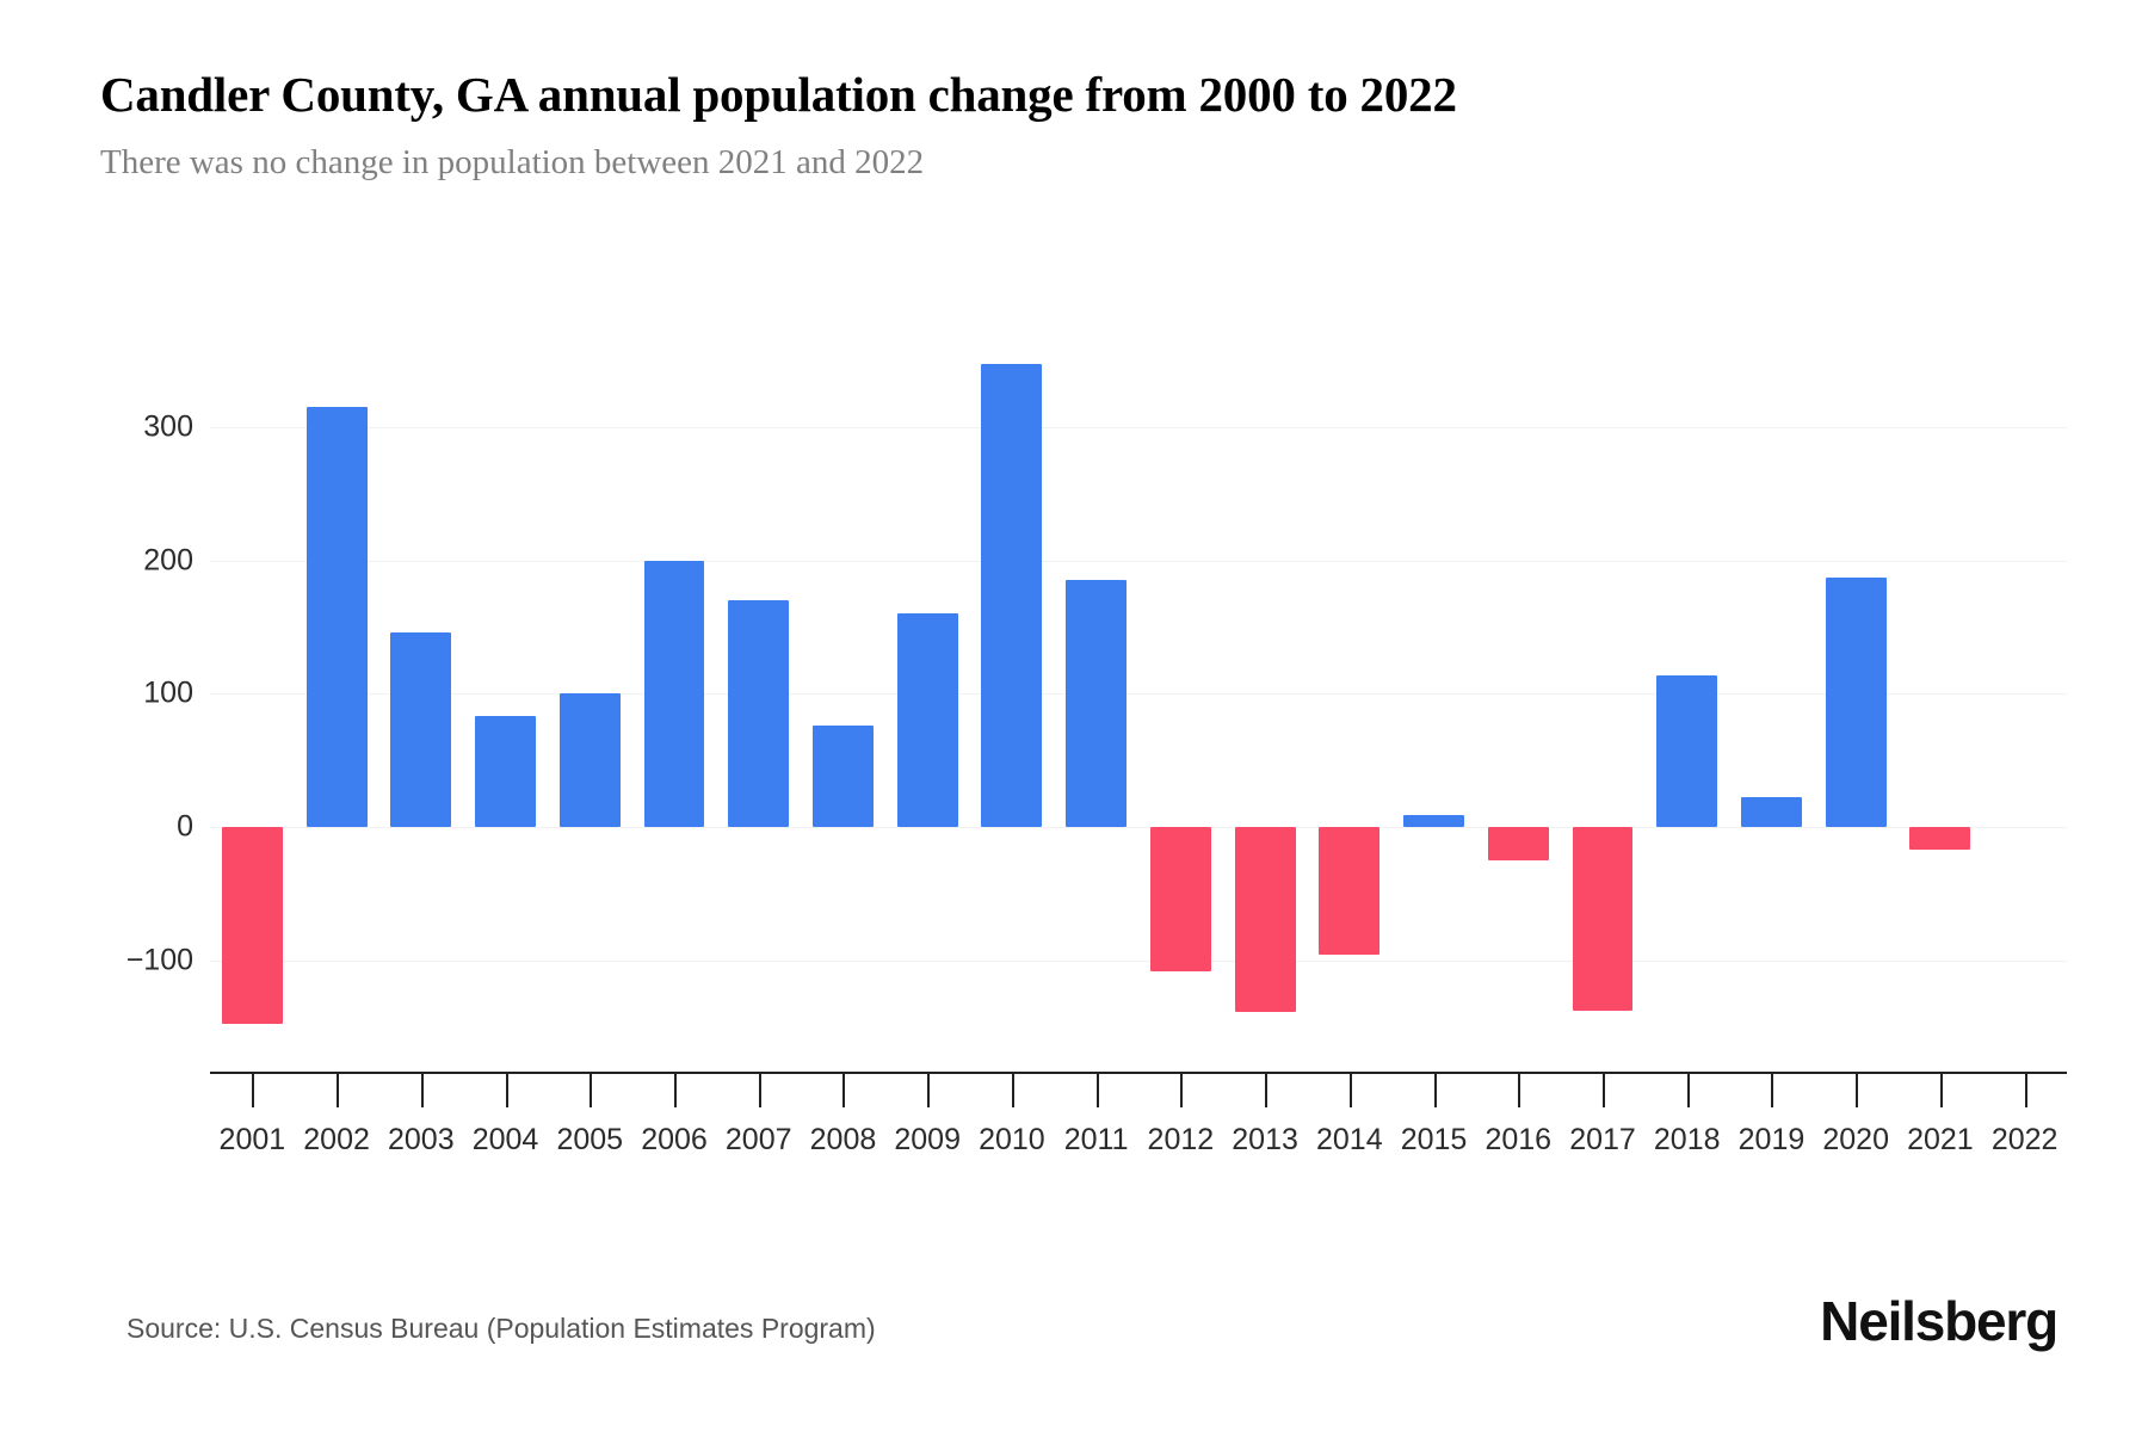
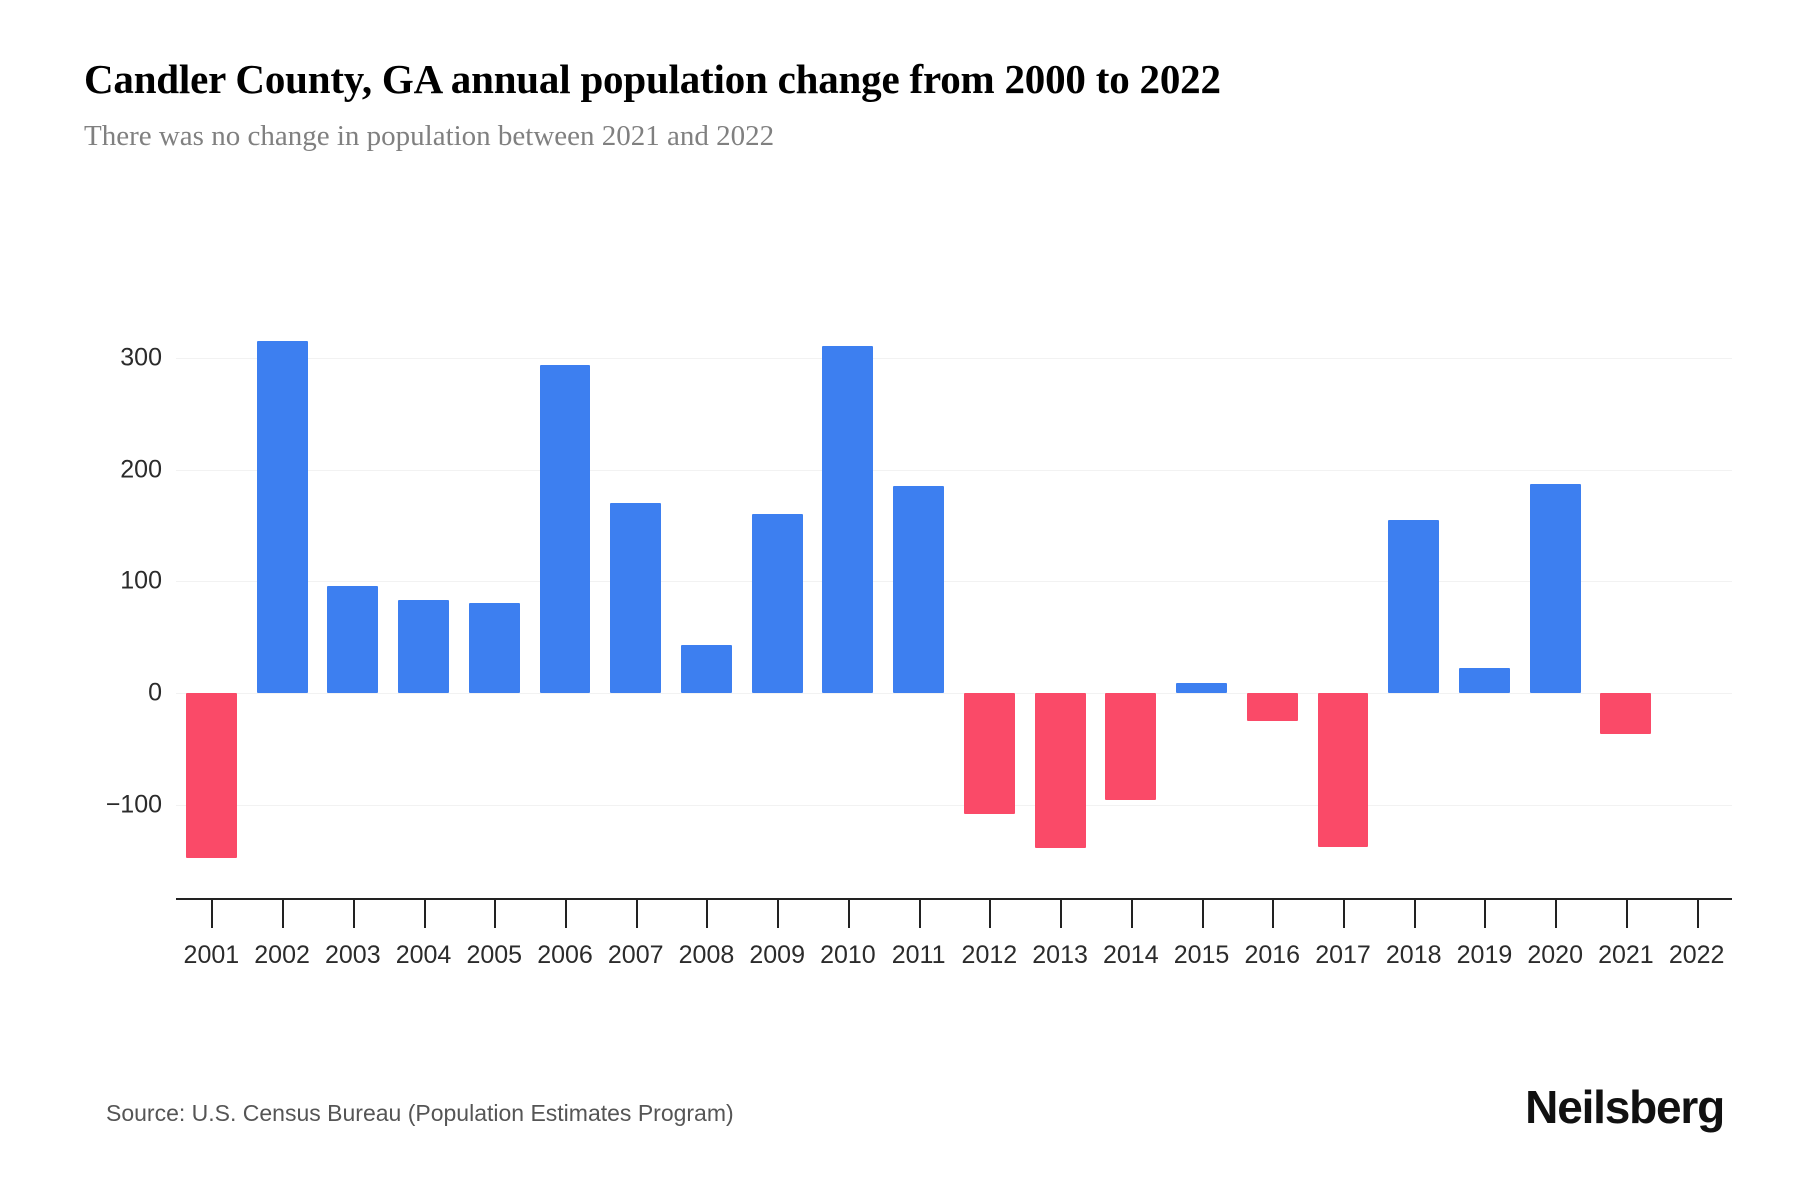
2003: 146 -> 96
2005: 100 -> 81
2006: 200 -> 294
2008: 76 -> 43
2010: 347 -> 311
2018: 114 -> 155
2021: -17 -> -37
